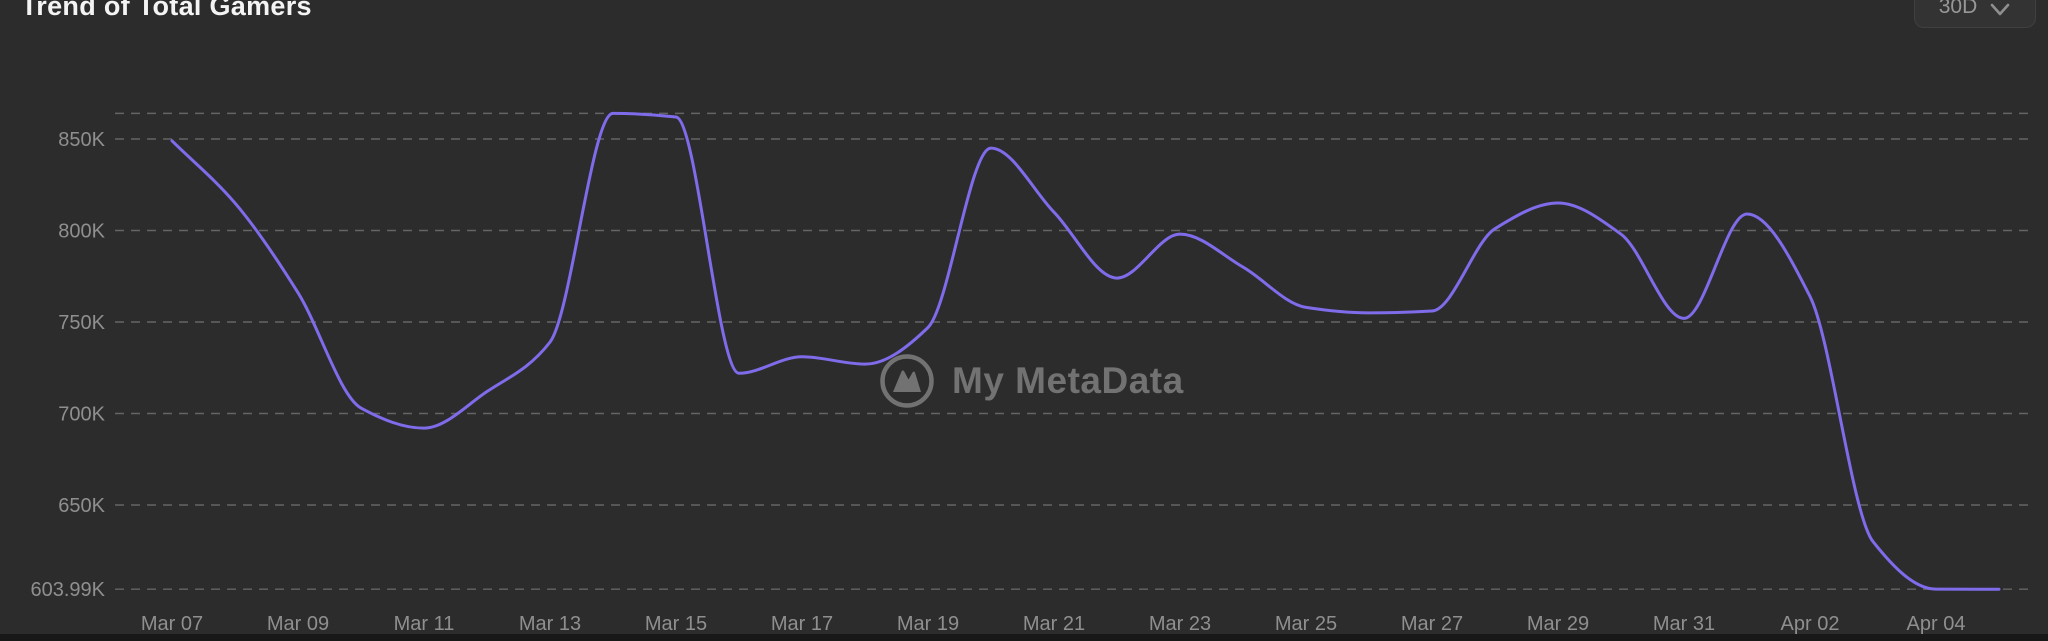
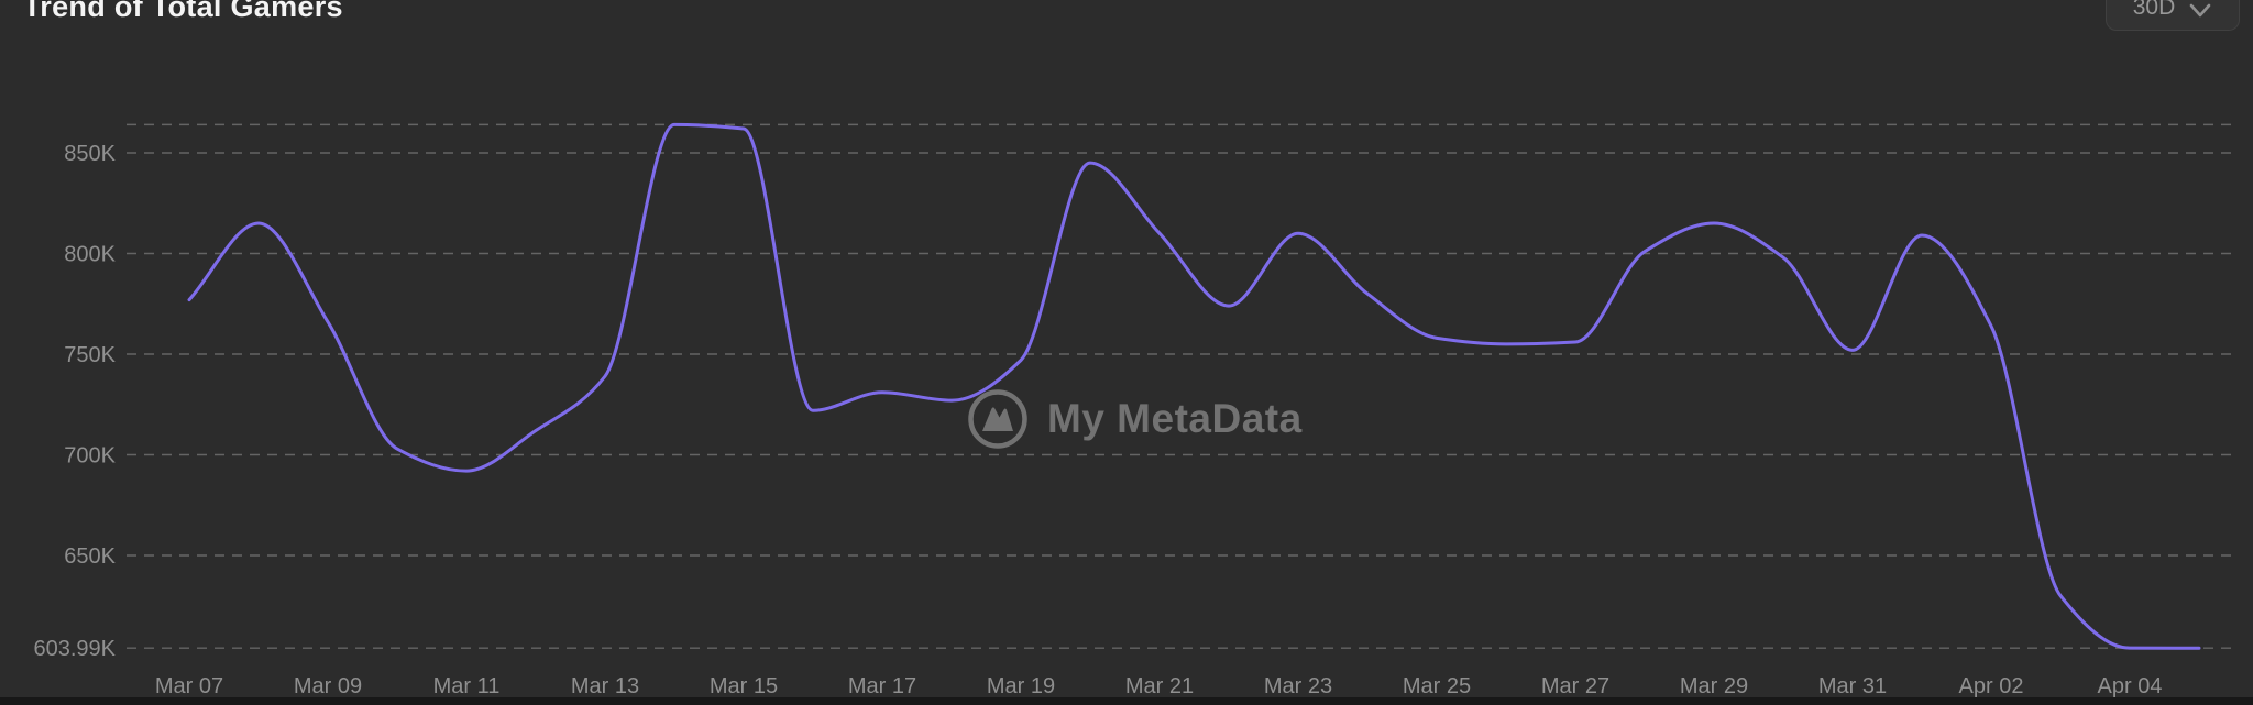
Mar 07: 849K -> 777K
Mar 23: 798K -> 810K
